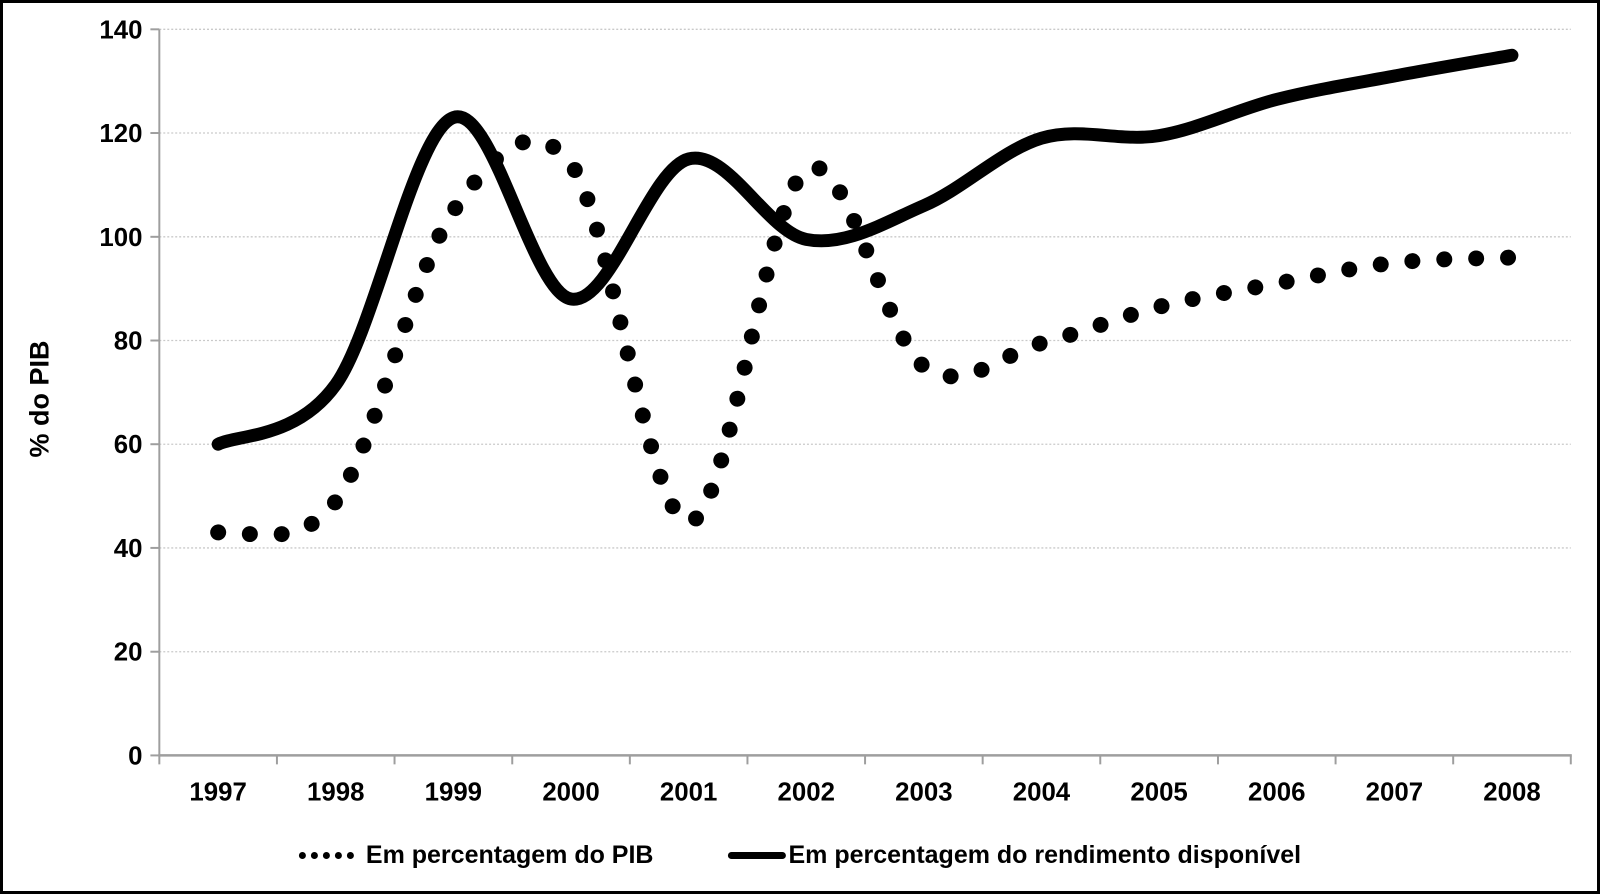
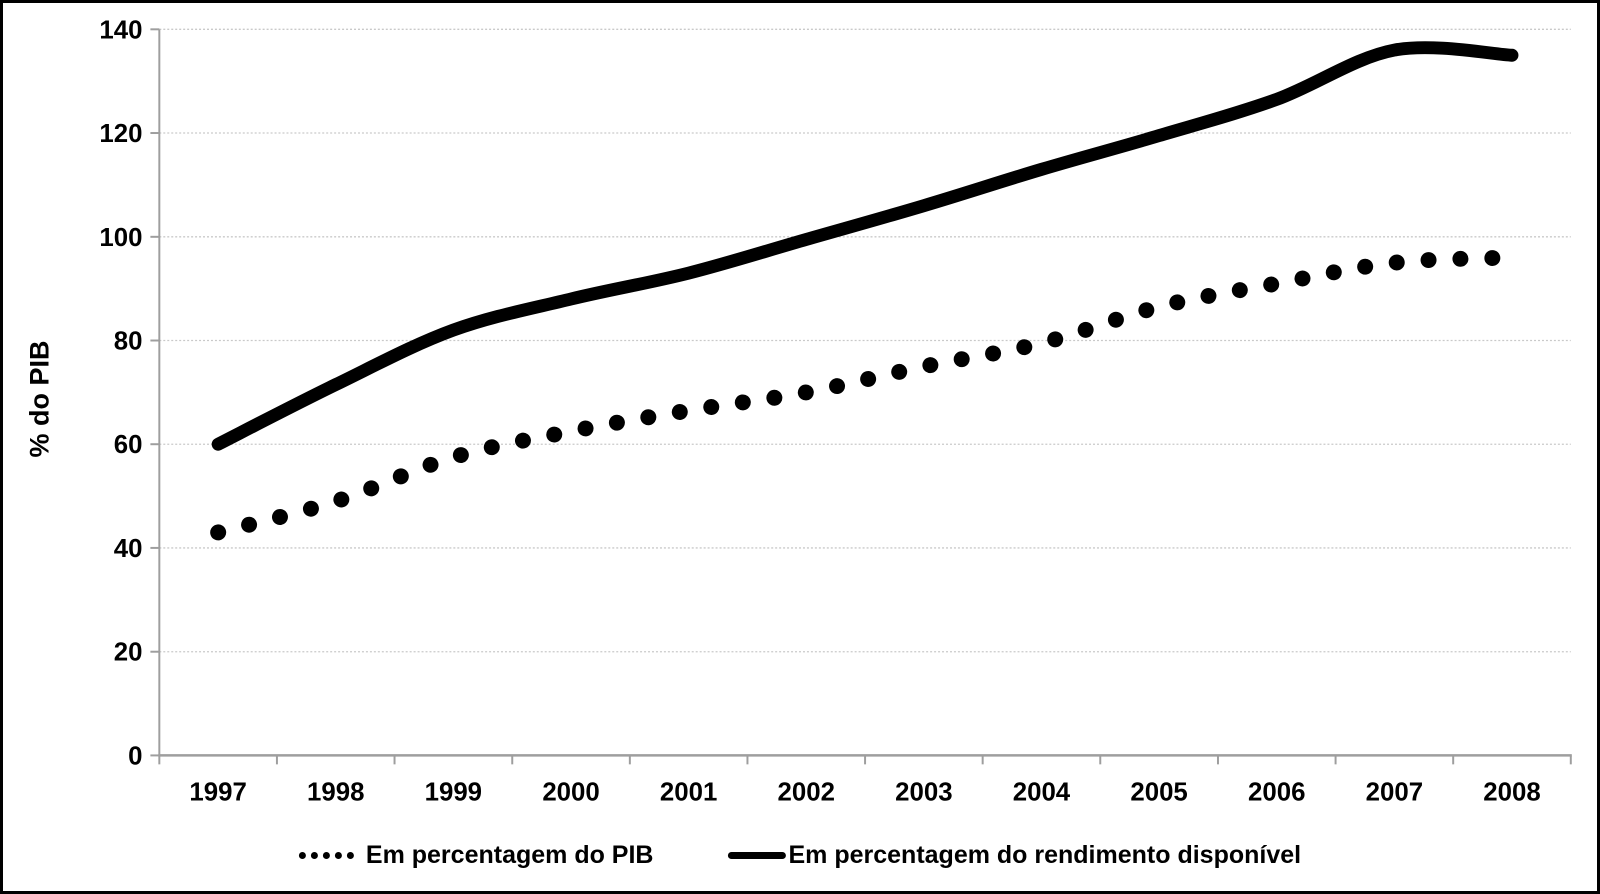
Em percentagem do PIB/1999: 105 -> 58
Em percentagem do rendimento disponível/1999: 123 -> 82
Em percentagem do PIB/2000: 114 -> 62
Em percentagem do PIB/2001: 45 -> 66
Em percentagem do rendimento disponível/2001: 115 -> 93
Em percentagem do PIB/2002: 113 -> 70
Em percentagem do rendimento disponível/2004: 119 -> 113
Em percentagem do rendimento disponível/2007: 131 -> 136
